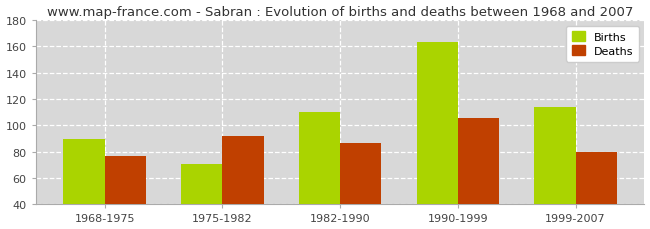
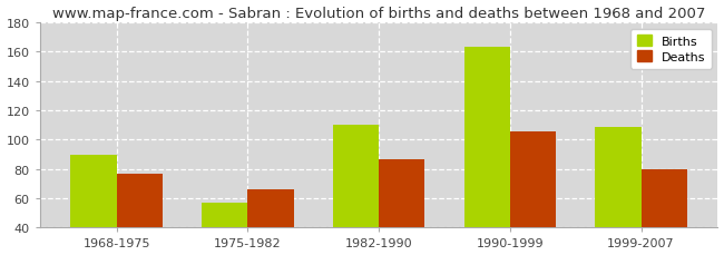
Births/1975-1982: 71 -> 57
Deaths/1975-1982: 92 -> 66
Births/1999-2007: 114 -> 109
